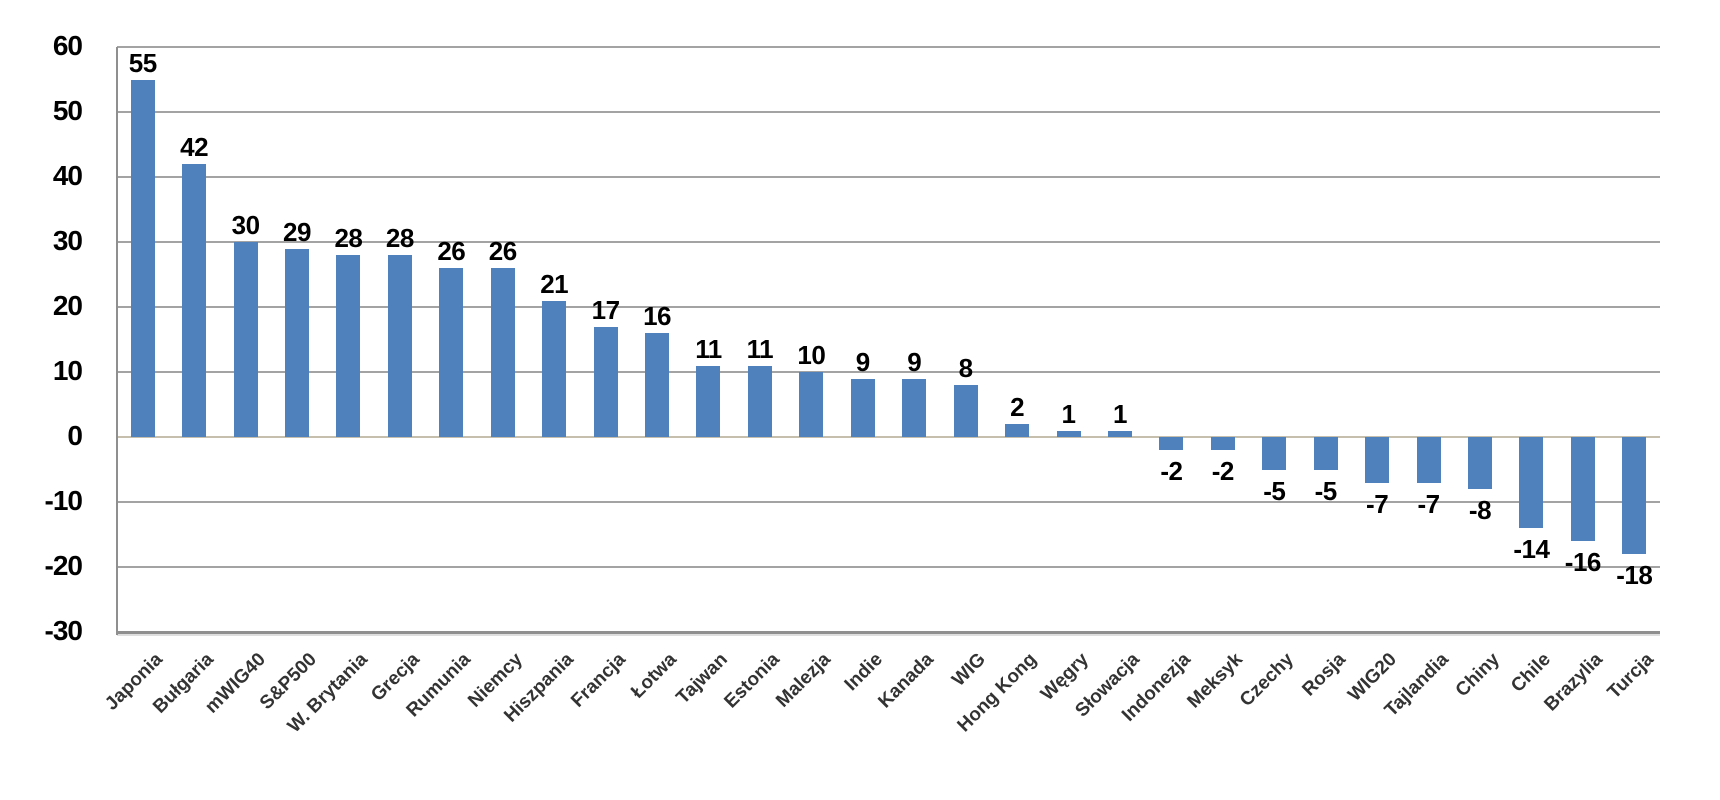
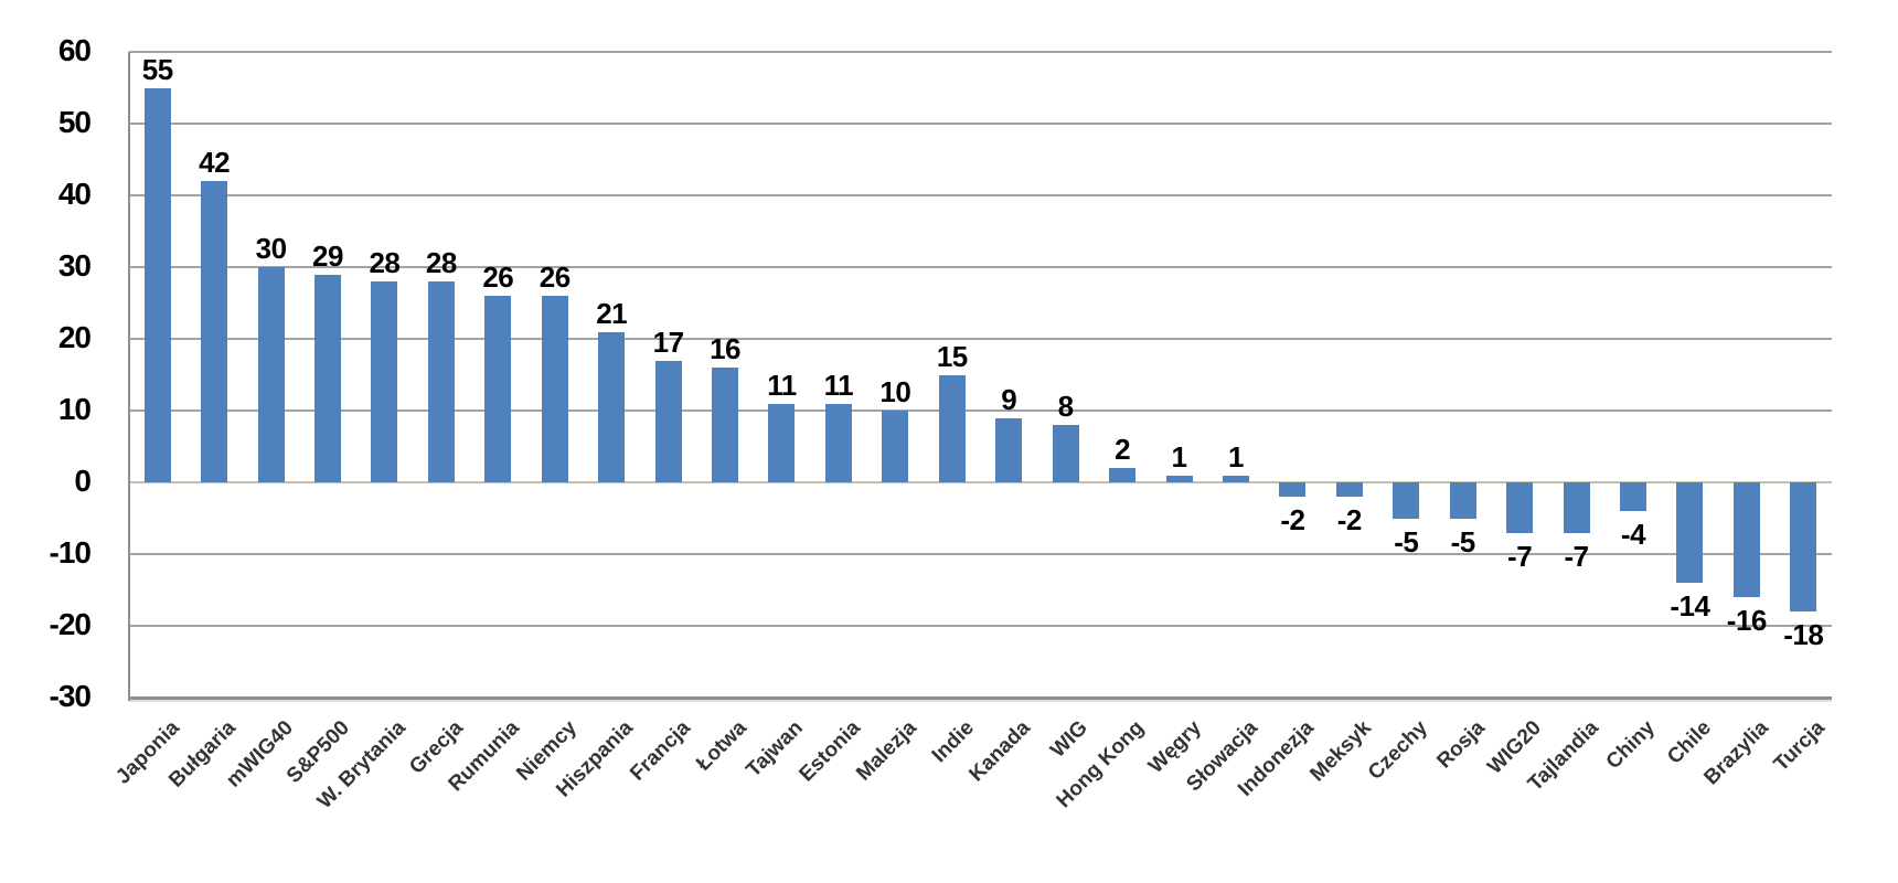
Indie: 9 -> 15
Chiny: -8 -> -4
